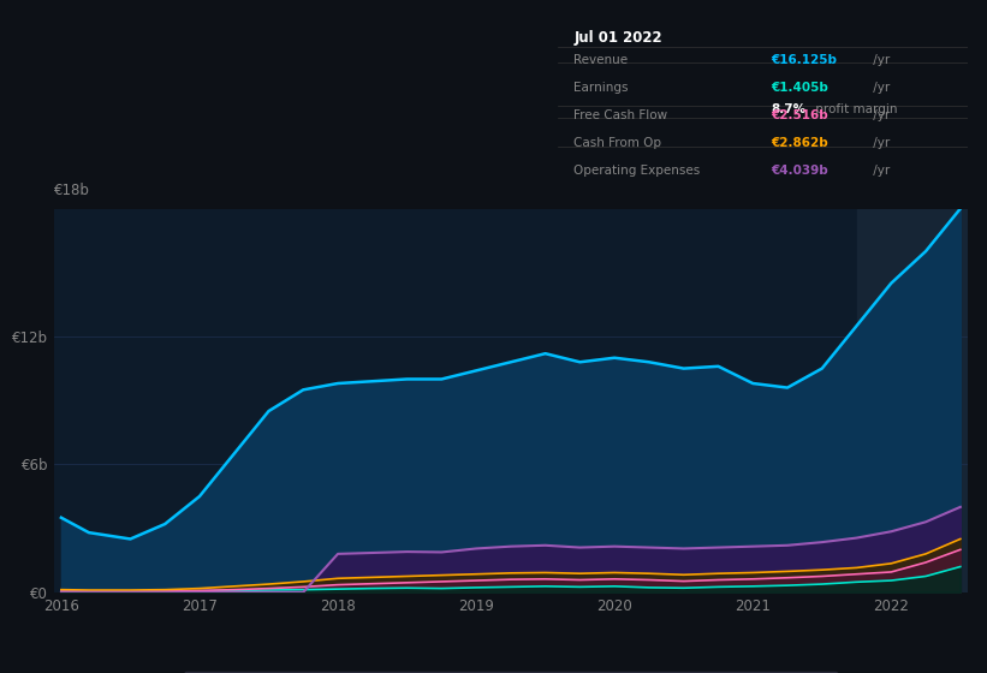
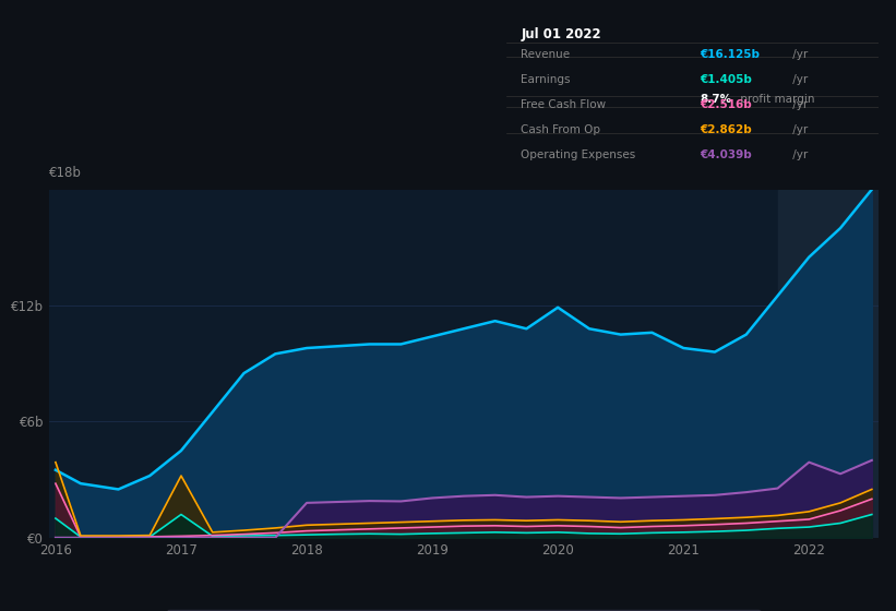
Earnings/2016: €0.1b -> €1.0b
Free Cash Flow/2016: €0.1b -> €2.8b
Cash From Op/2016: €0.1b -> €3.9b
Earnings/2017: €0.1b -> €1.2b
Cash From Op/2017: €0.2b -> €3.2b
Revenue/2020: €11.0b -> €11.9b
Operating Expenses/2022: €2.9b -> €3.9b
